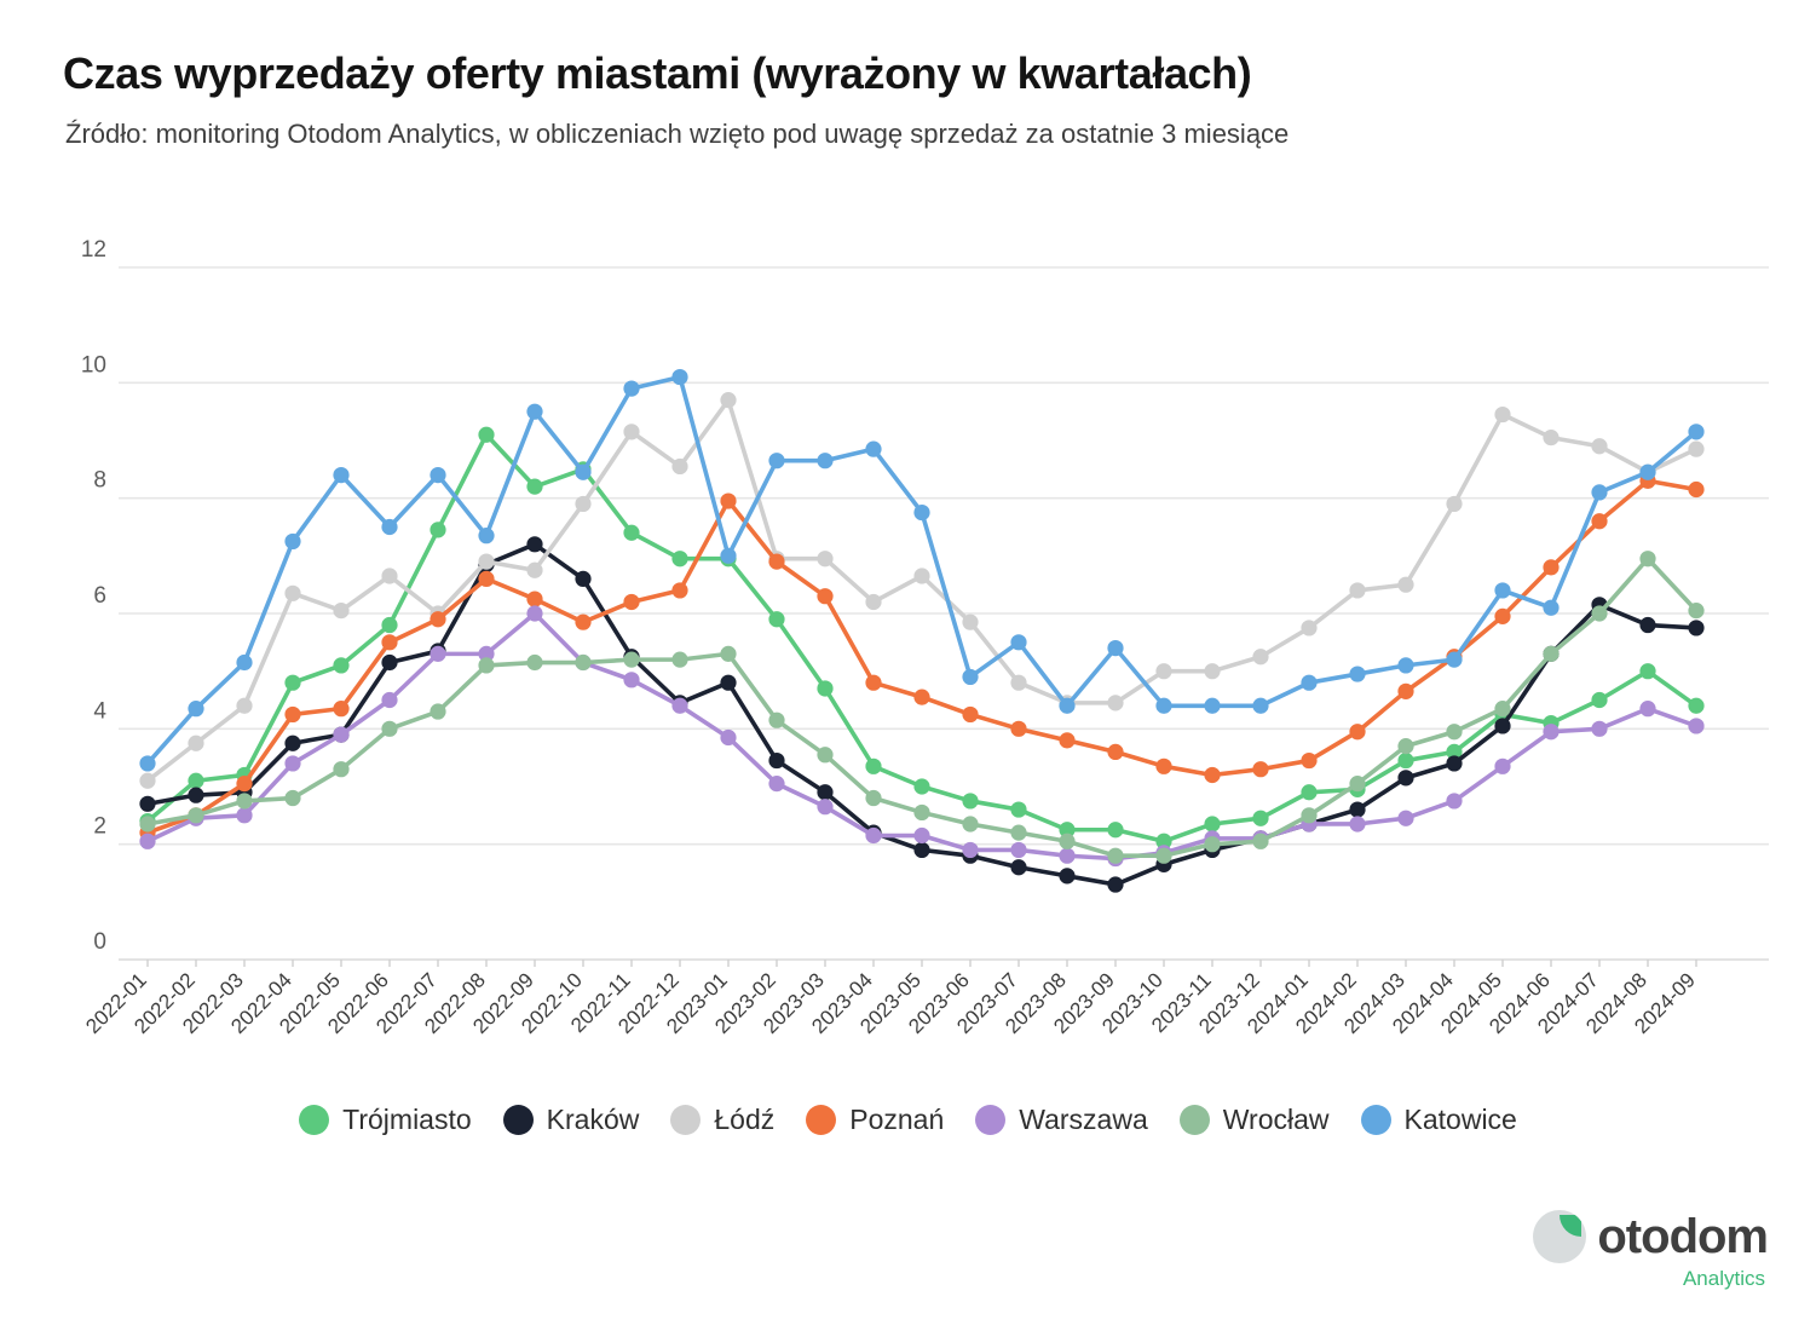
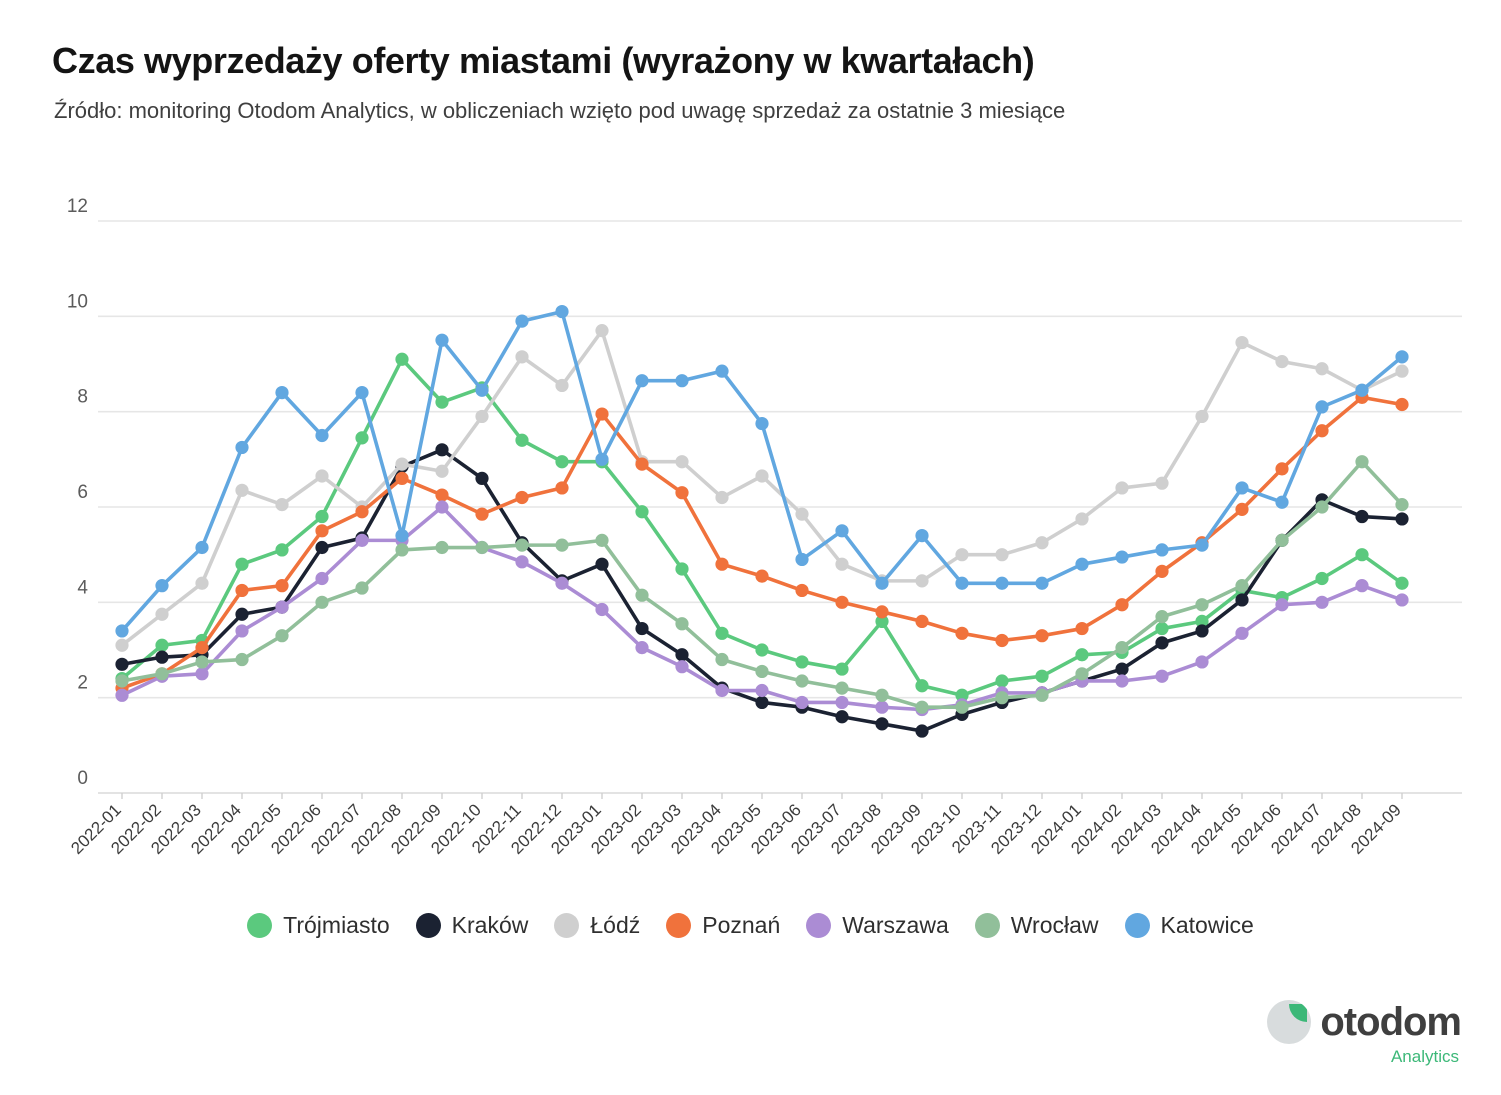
Katowice/2022-08: 7.3 -> 5.4
Trójmiasto/2023-08: 2.2 -> 3.6
